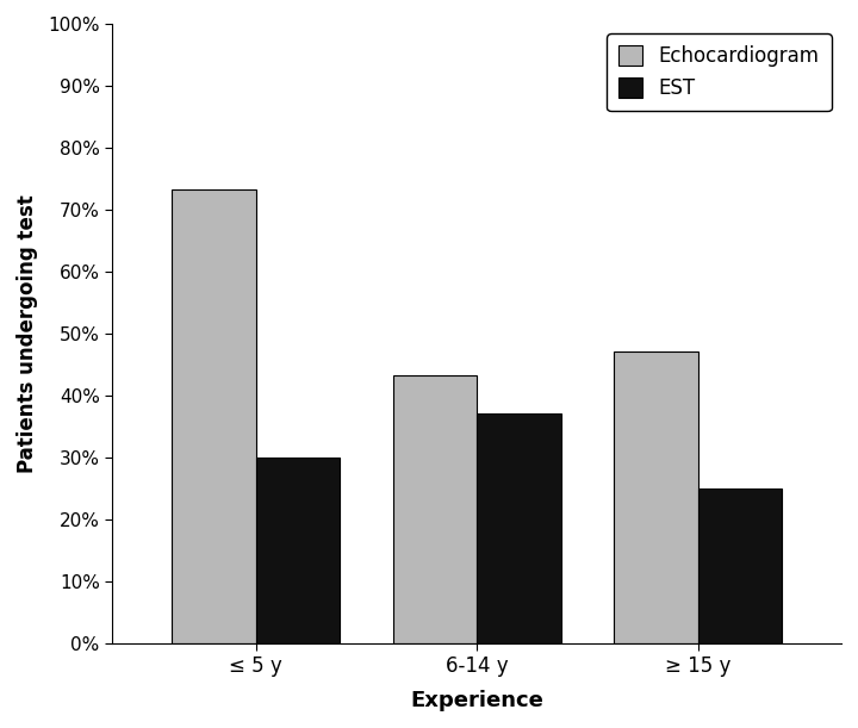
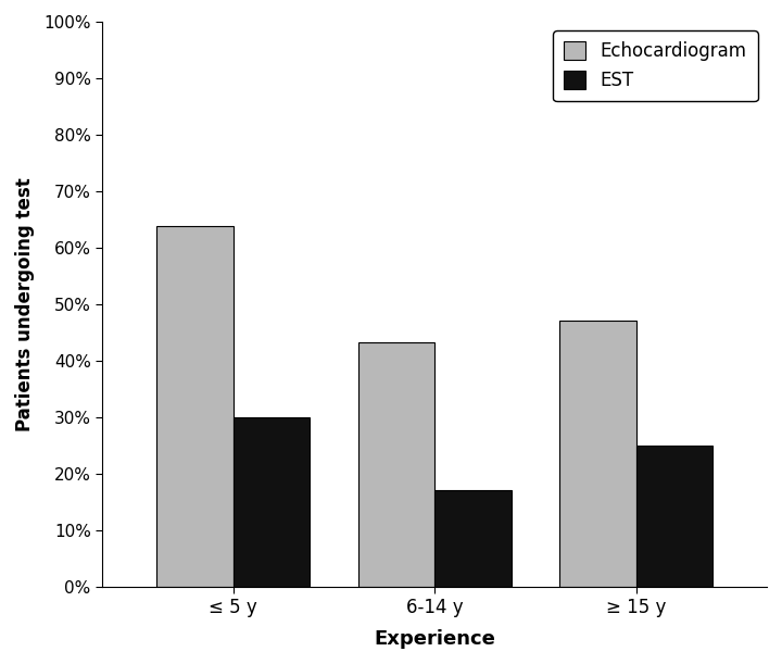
Echocardiogram/≤ 5 y: 73.3% -> 63.8%
EST/6-14 y: 37% -> 17%
